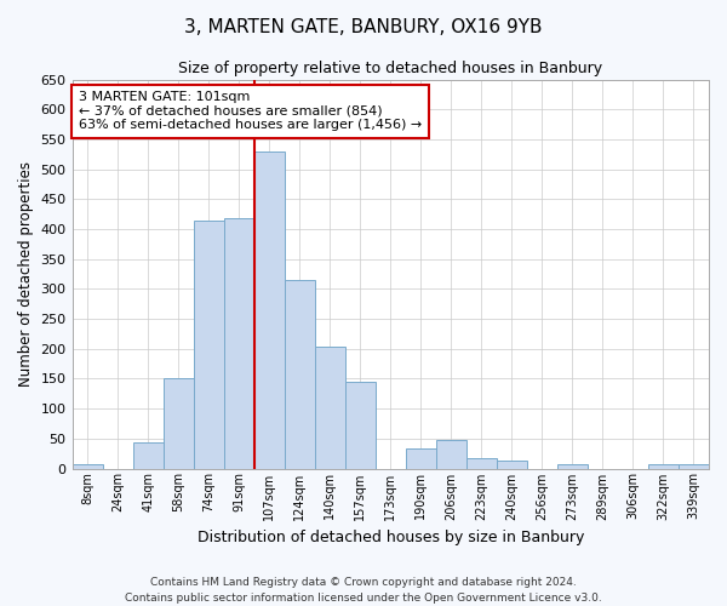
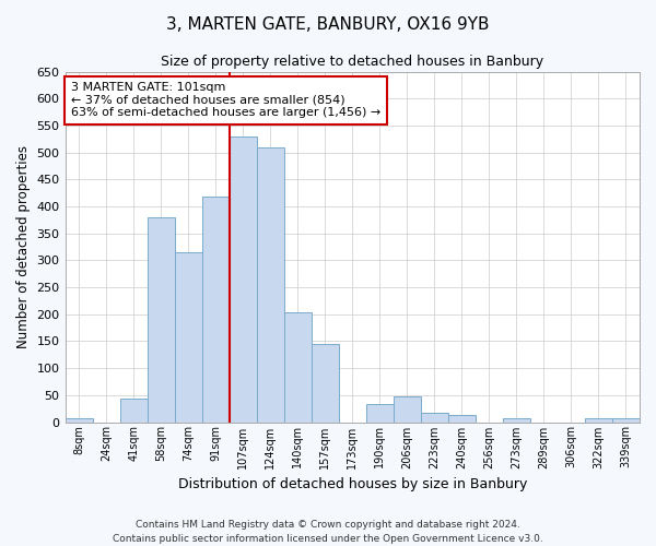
58sqm: 150 -> 380
74sqm: 415 -> 315
124sqm: 315 -> 510
